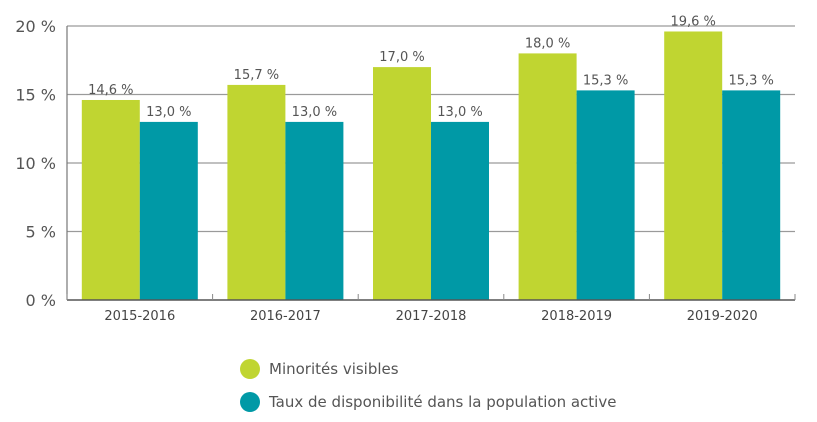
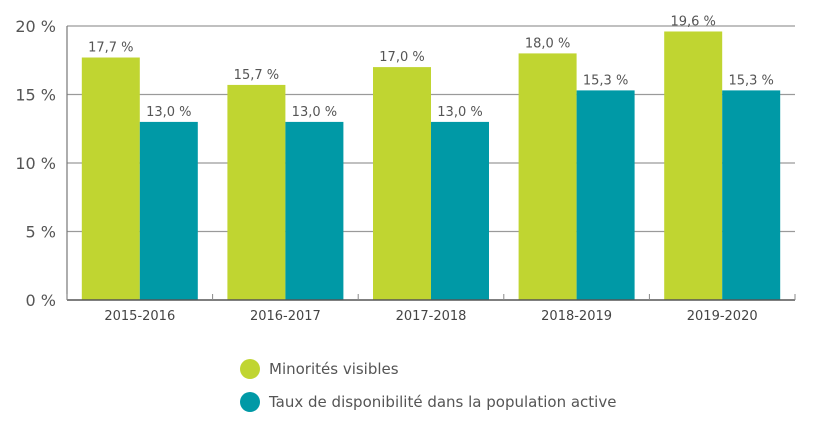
Minorités visibles/2015-2016: 14,6 -> 17,7
